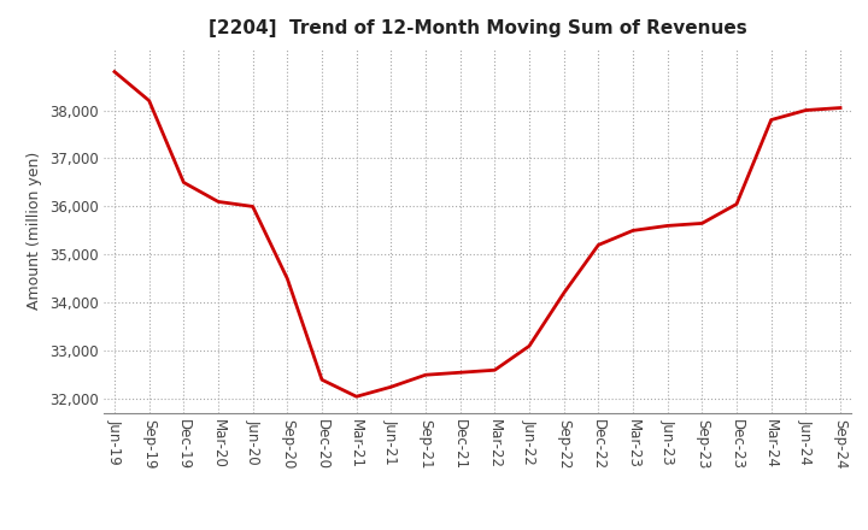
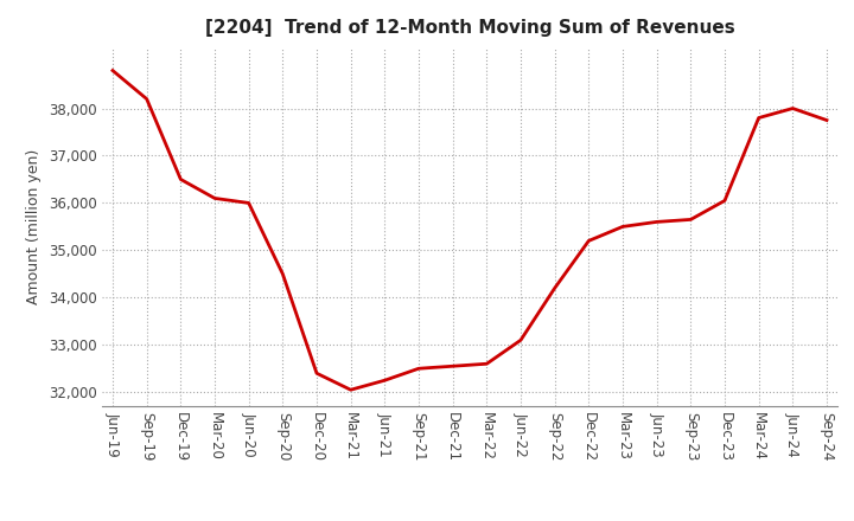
Sep-24: 38,050 -> 37,750
